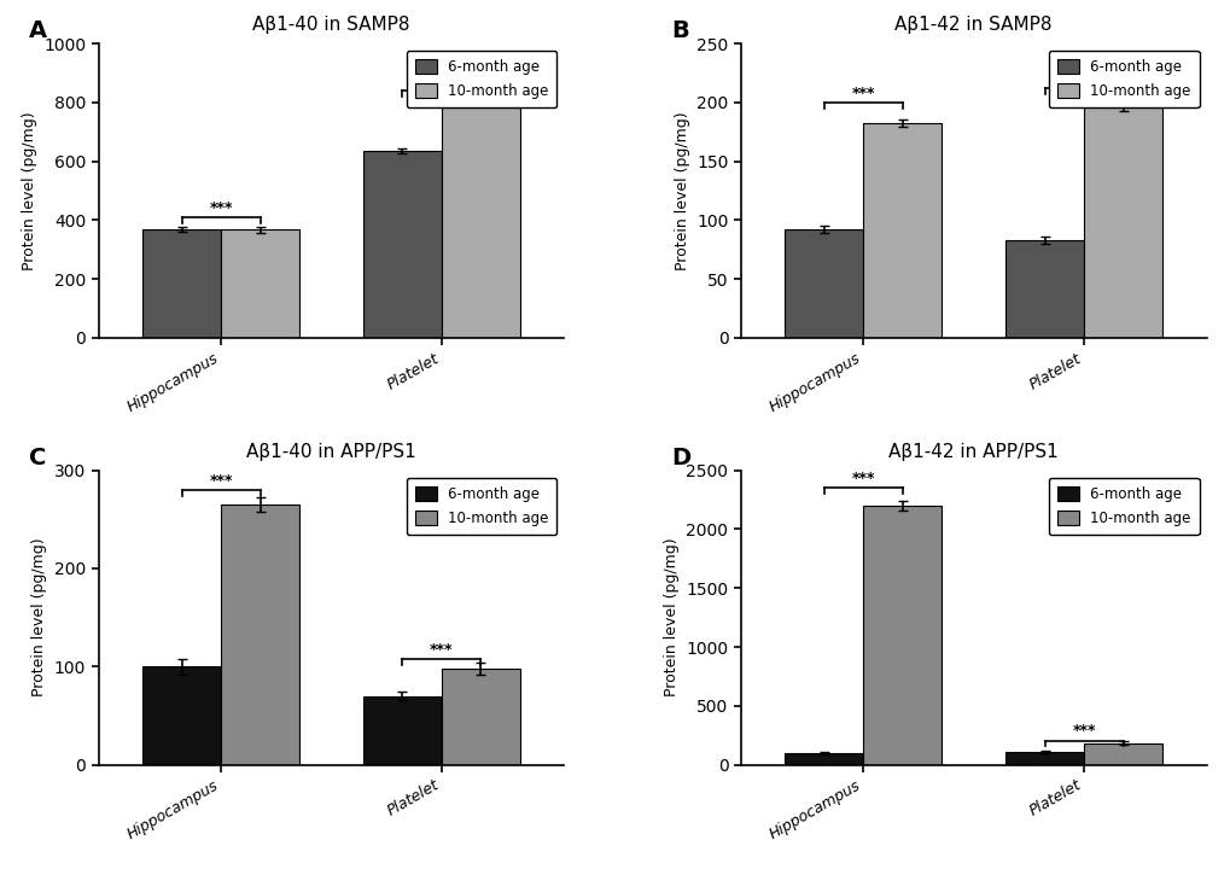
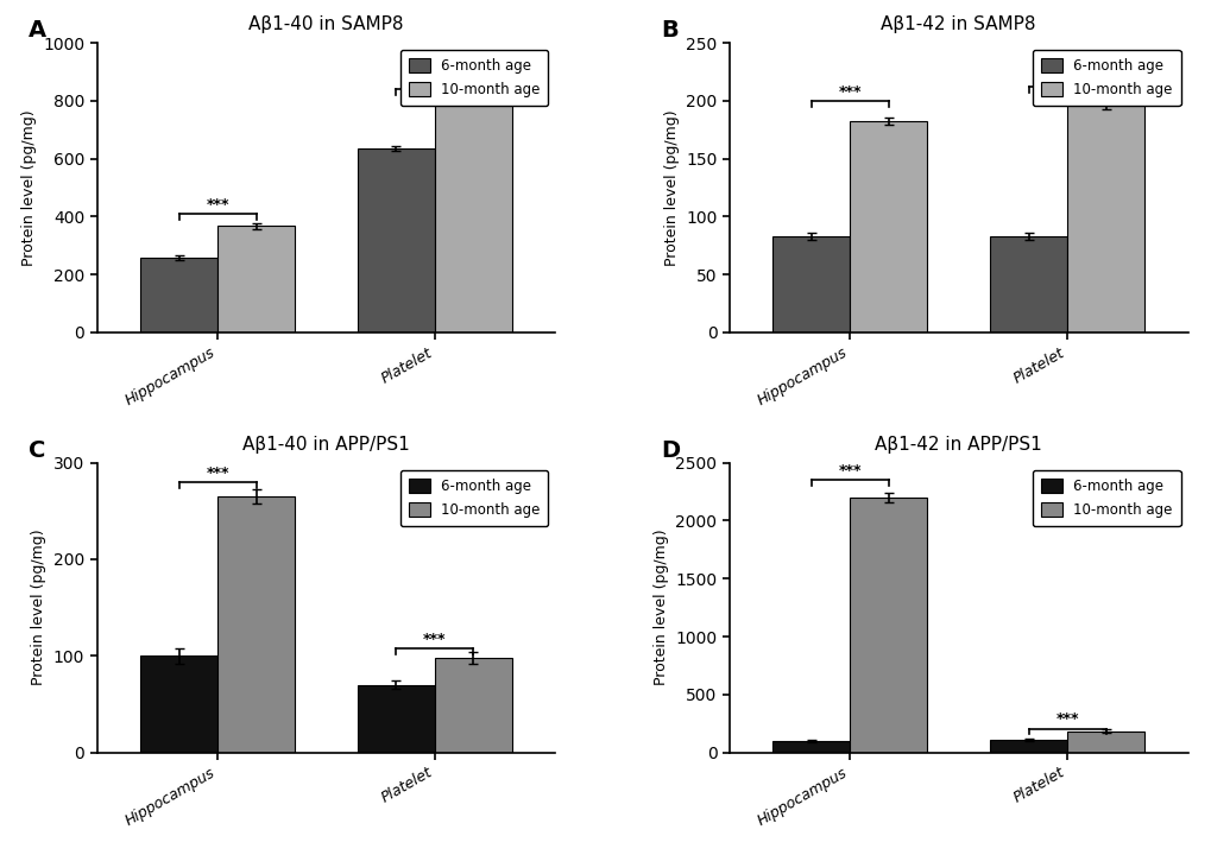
Aβ1-40 in SAMP8/6-month age/Hippocampus: 370 -> 257
Aβ1-42 in SAMP8/6-month age/Hippocampus: 92 -> 83
